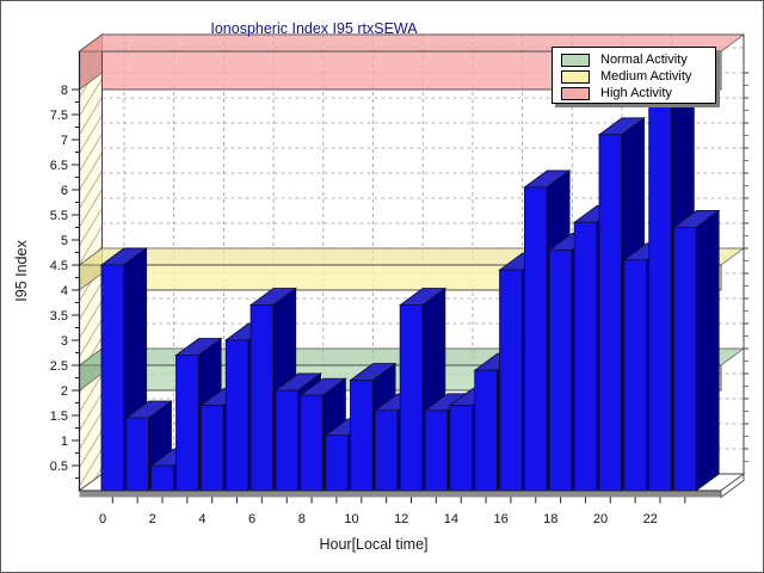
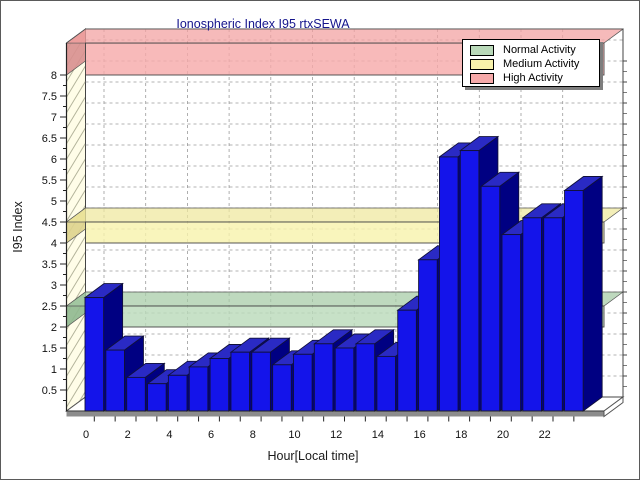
0: 4.5 -> 2.7
2: 0.5 -> 0.8
3: 2.7 -> 0.7
4: 1.7 -> 0.8
5: 3.0 -> 1.1
6: 3.7 -> 1.2
7: 2.0 -> 1.4
8: 1.9 -> 1.4
10: 2.2 -> 1.4
12: 3.7 -> 1.5
14: 1.7 -> 1.3
16: 4.4 -> 3.6
18: 4.8 -> 6.2
20: 7.1 -> 4.2
22: 8.1 -> 4.6
